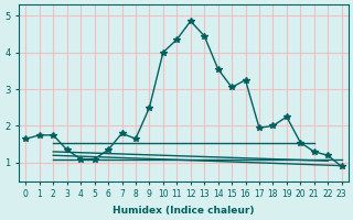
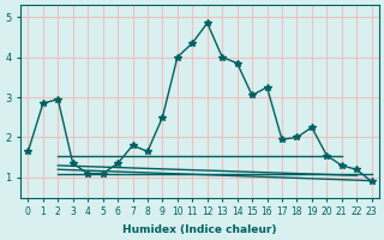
1: 1.75 -> 2.85
2: 1.75 -> 2.95
13: 4.45 -> 4.00
14: 3.55 -> 3.85
